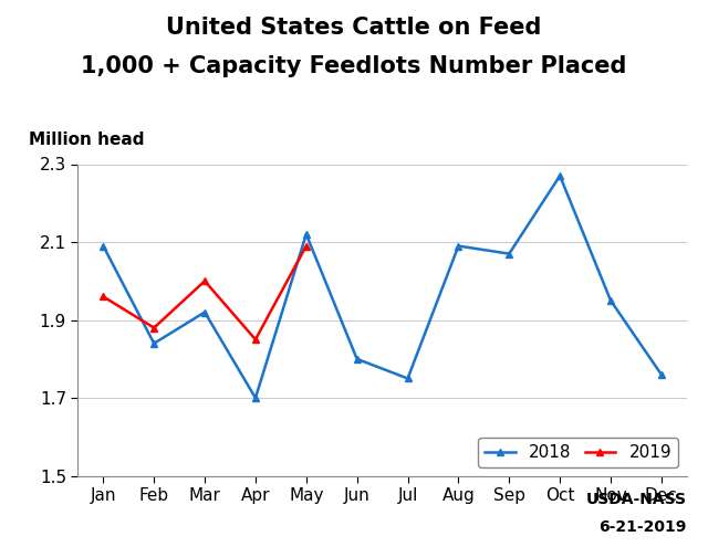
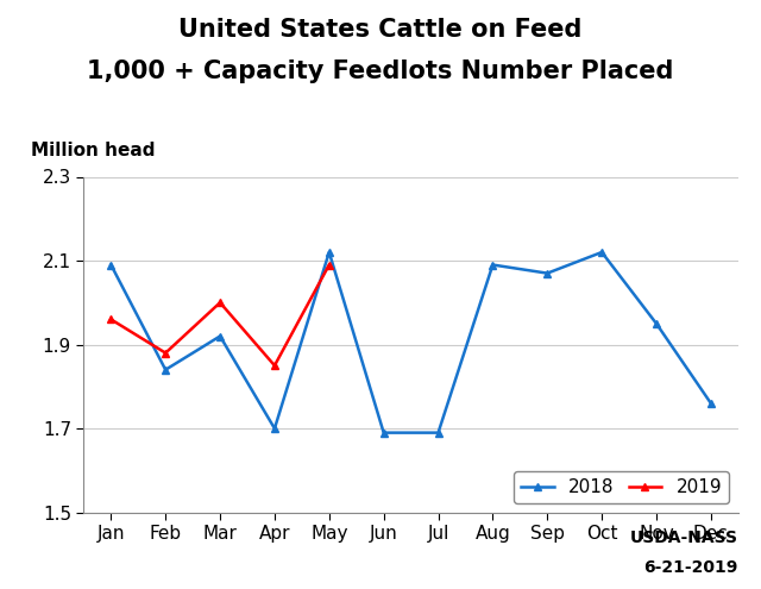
2018/Jun: 1.80 -> 1.69
2018/Jul: 1.75 -> 1.69
2018/Oct: 2.27 -> 2.12
